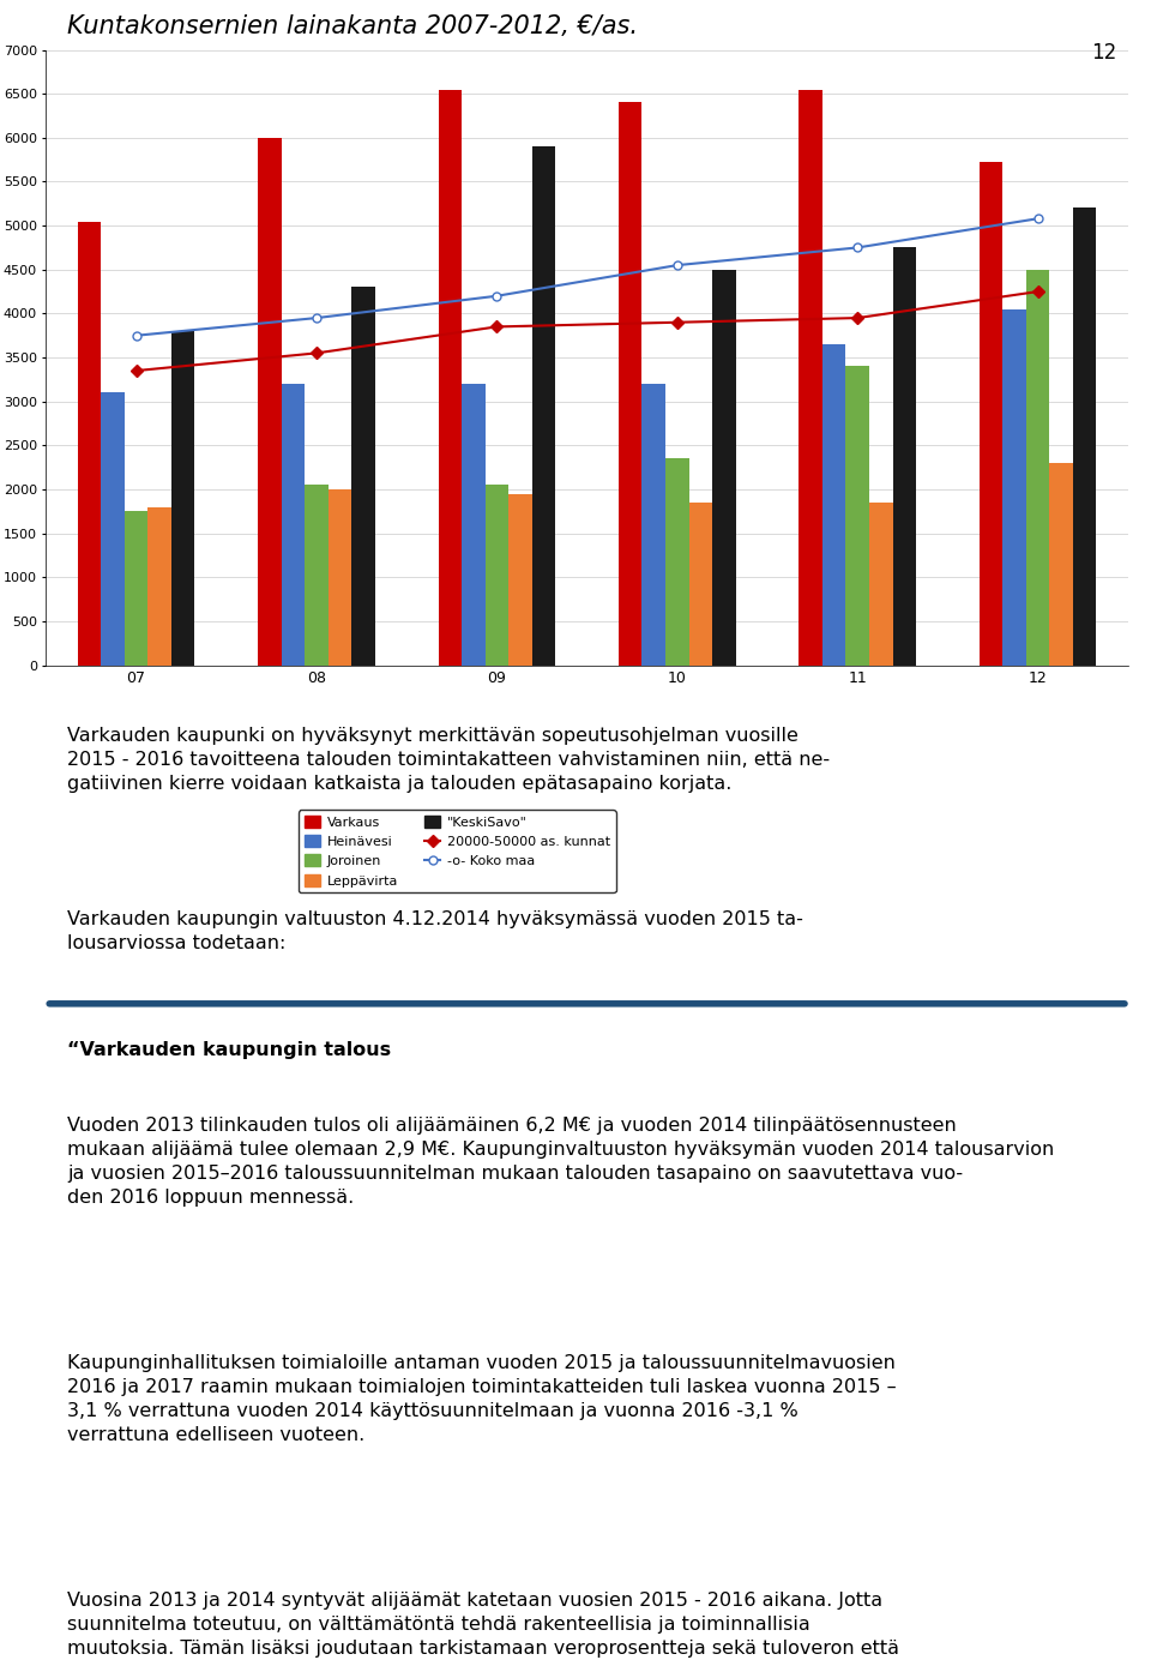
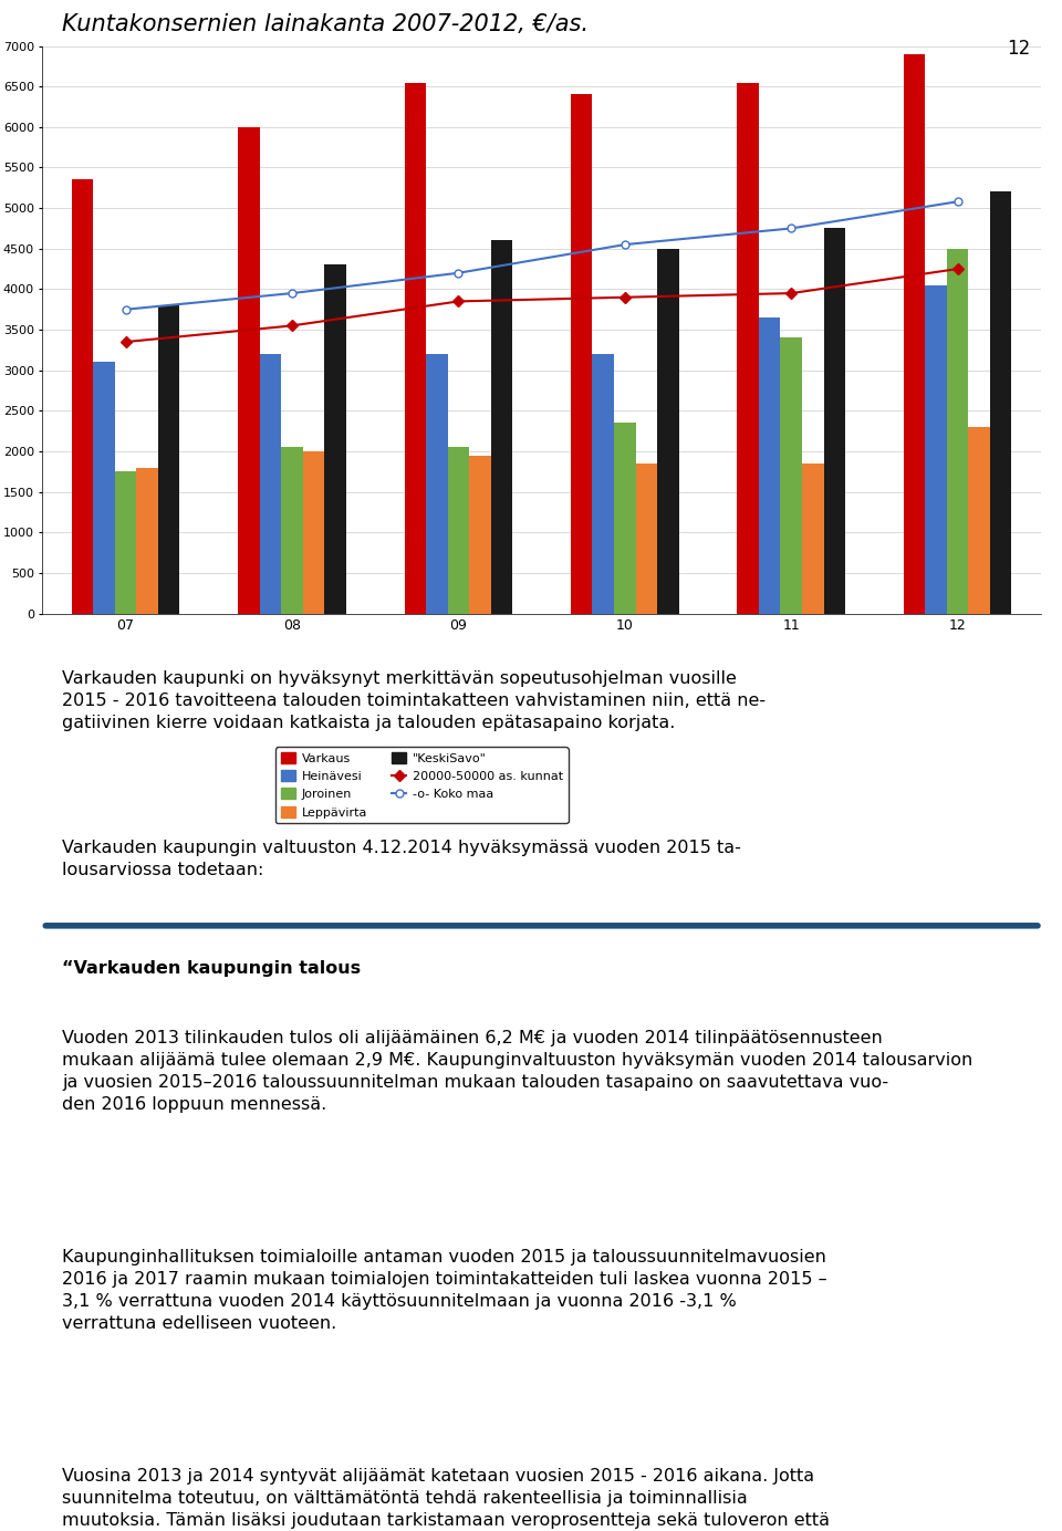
Varkaus/07: 5040 -> 5350
"KeskiSavo"/09: 5900 -> 4600
Varkaus/12: 5720 -> 6900
